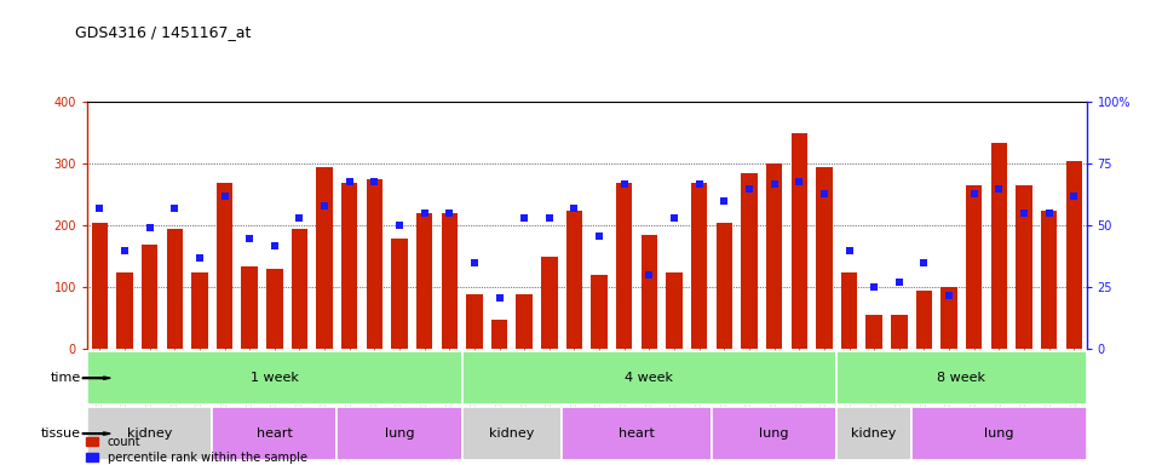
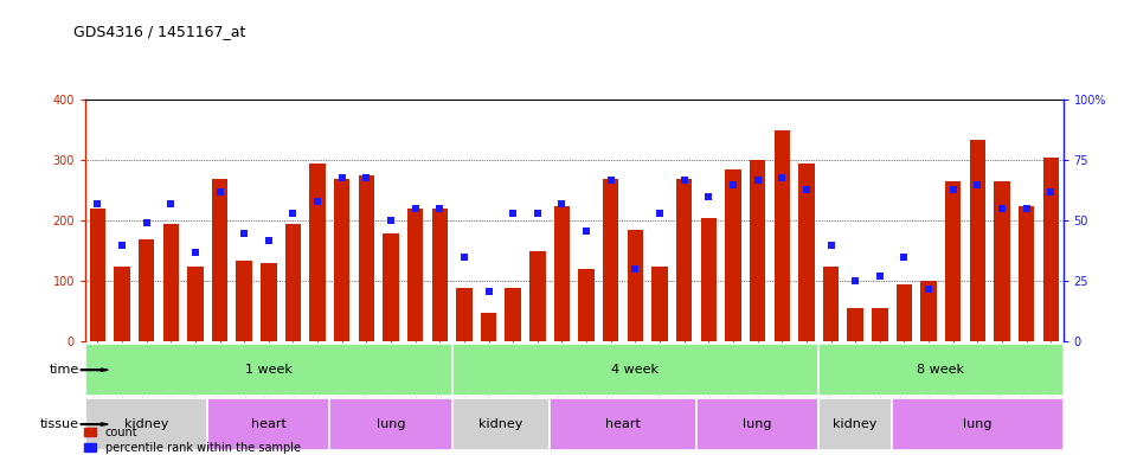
count/GSM949115: 205 -> 220
